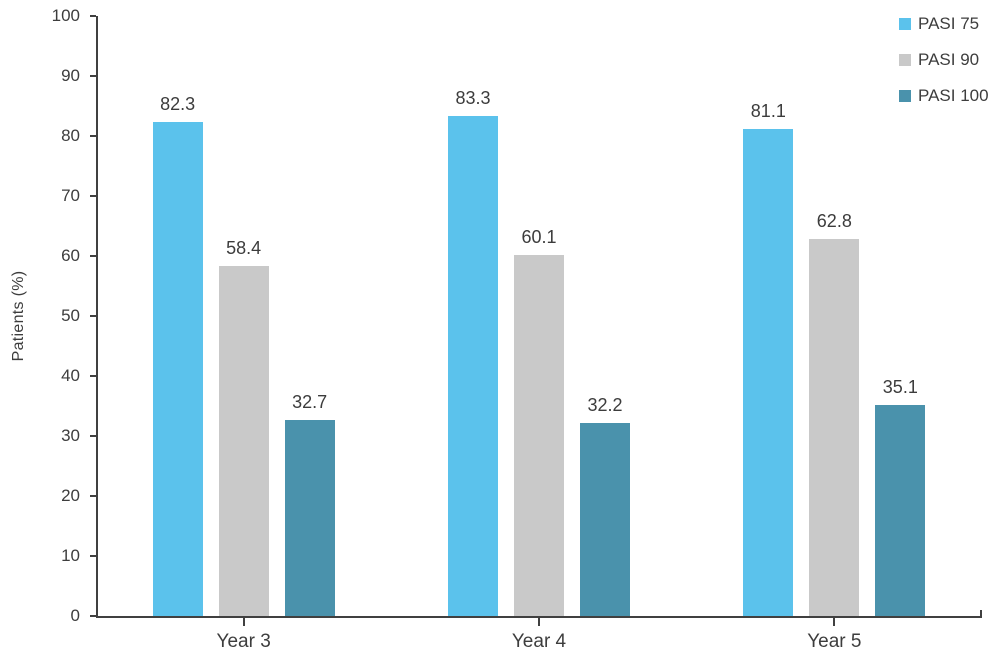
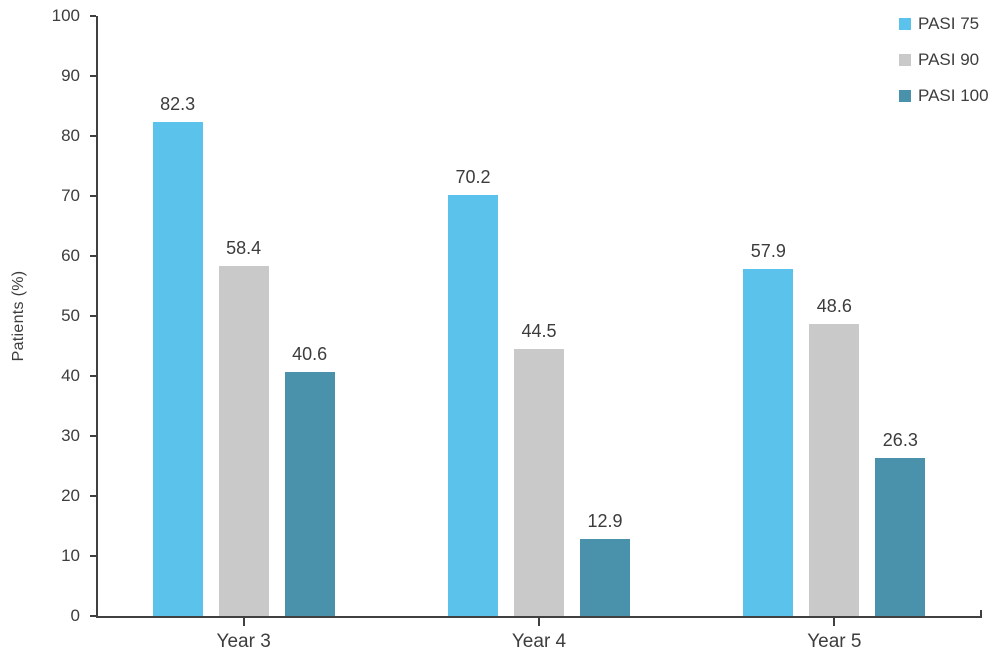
PASI 100/Year 3: 32.7 -> 40.6
PASI 75/Year 4: 83.3 -> 70.2
PASI 90/Year 4: 60.1 -> 44.5
PASI 100/Year 4: 32.2 -> 12.9
PASI 75/Year 5: 81.1 -> 57.9
PASI 90/Year 5: 62.8 -> 48.6
PASI 100/Year 5: 35.1 -> 26.3
